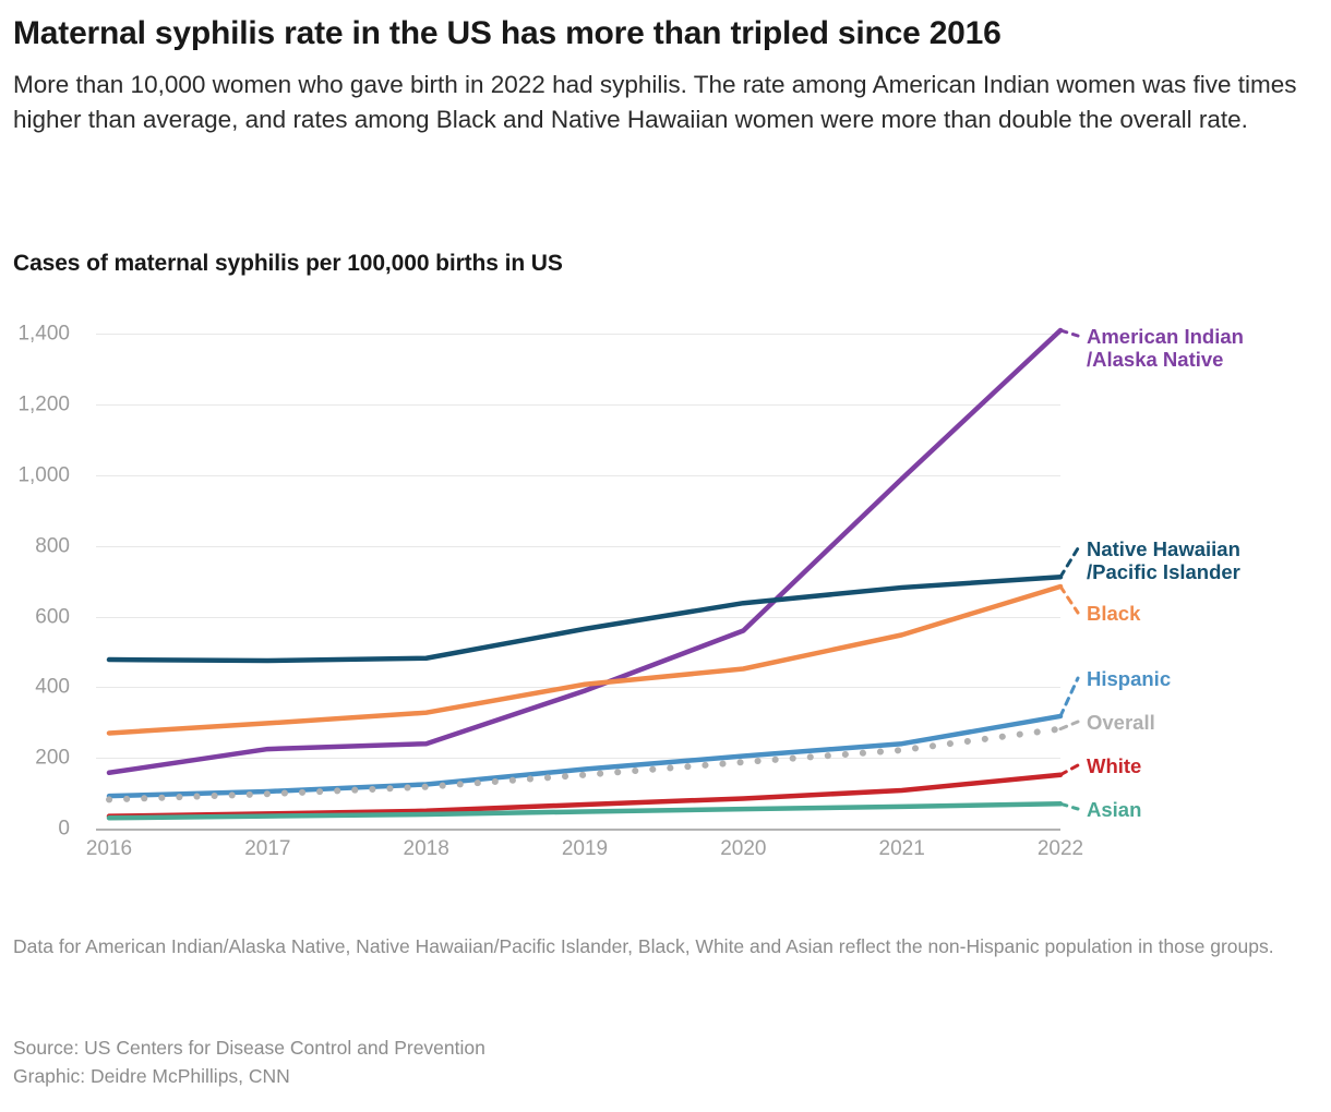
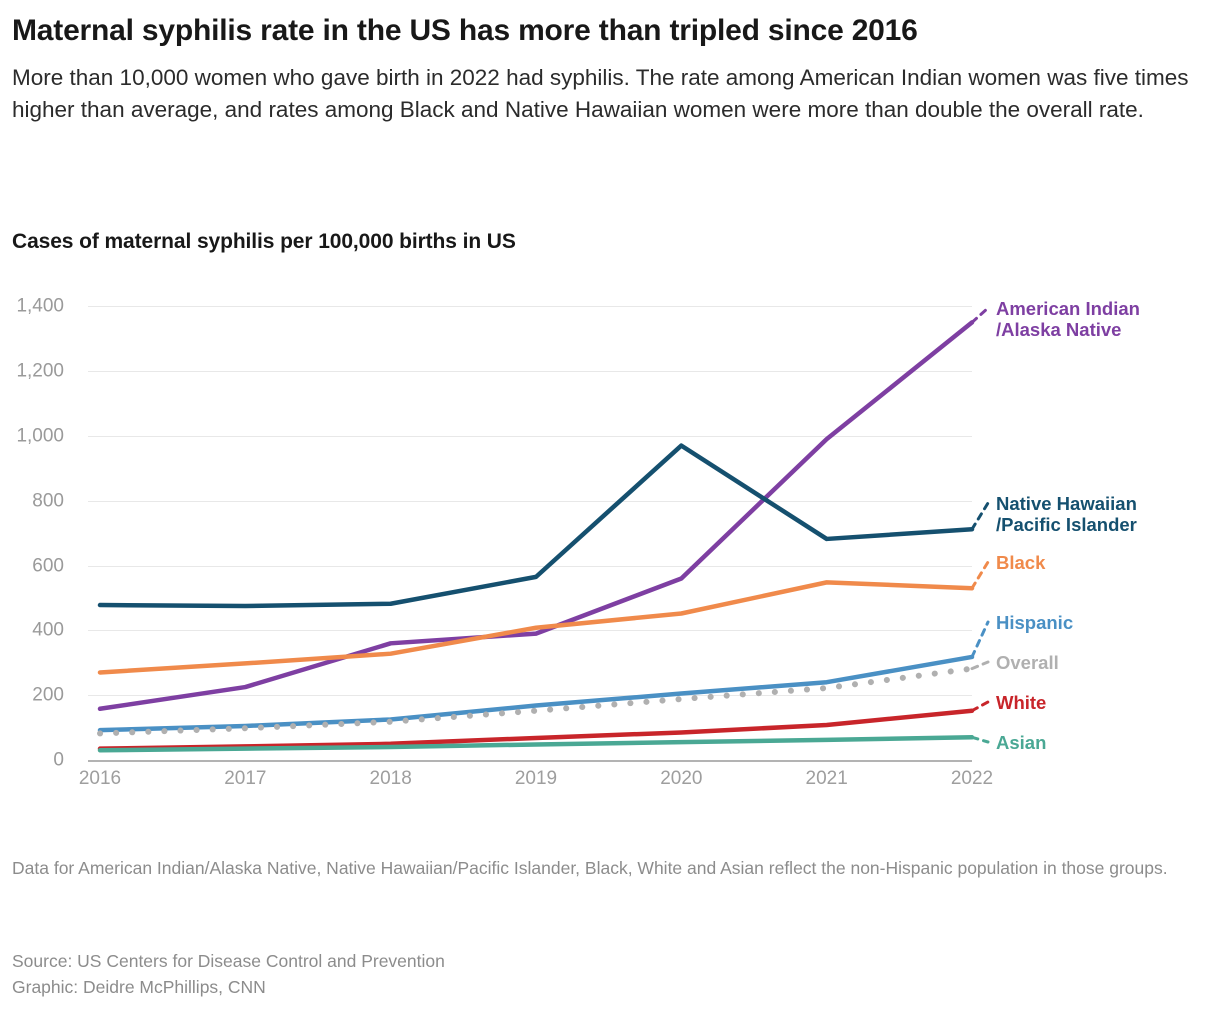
American Indian/Alaska Native/2018: 240 -> 360
Native Hawaiian/Pacific Islander/2020: 640 -> 970
American Indian/Alaska Native/2022: 1410 -> 1350
Black/2022: 680 -> 530
